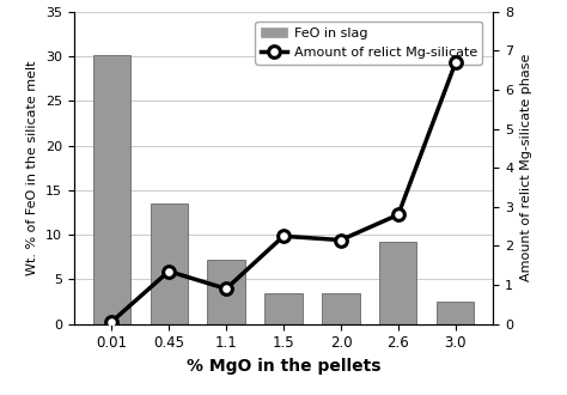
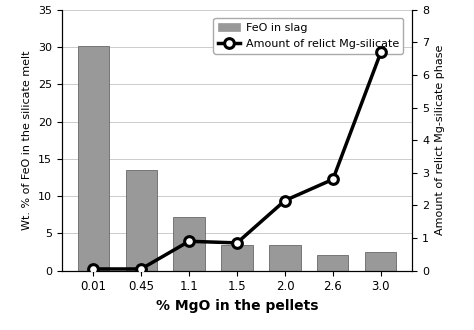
Amount of relict Mg-silicate/0.45: 1.35 -> 0.05
Amount of relict Mg-silicate/1.5: 2.25 -> 0.85
FeO in slag/2.6: 9.2 -> 2.1
